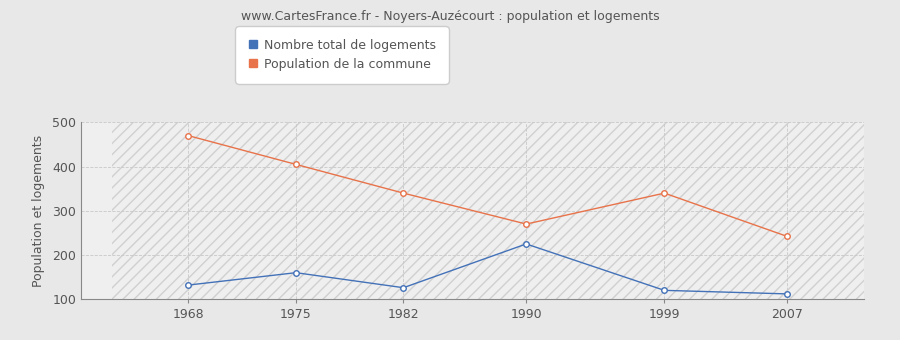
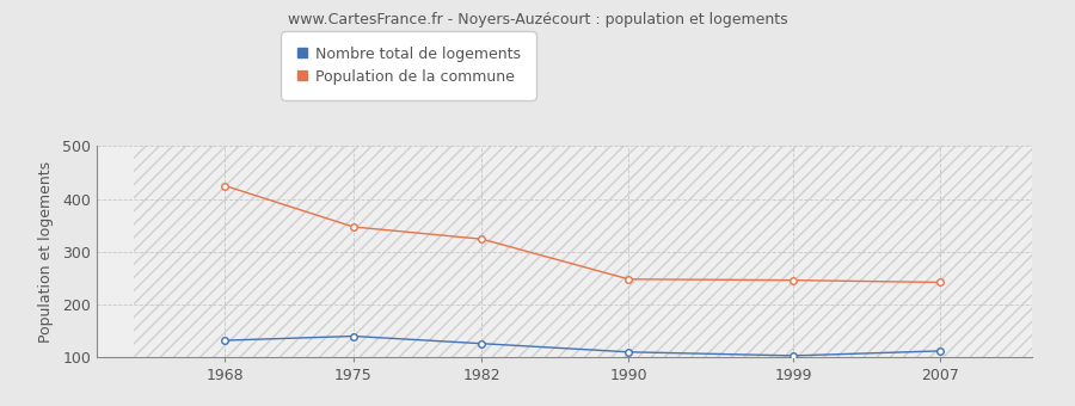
Population de la commune/1968: 470 -> 425
Nombre total de logements/1975: 160 -> 140
Population de la commune/1975: 405 -> 347
Population de la commune/1982: 340 -> 324
Nombre total de logements/1990: 225 -> 110
Population de la commune/1990: 270 -> 248
Nombre total de logements/1999: 120 -> 103
Population de la commune/1999: 340 -> 246
